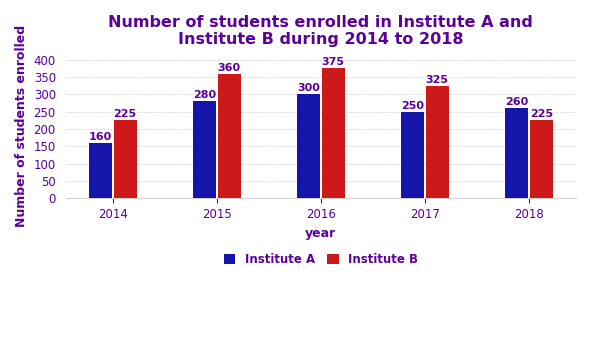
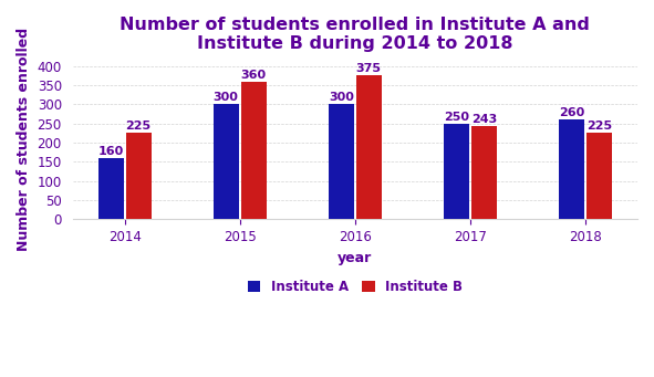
Institute A/2015: 280 -> 300
Institute B/2017: 325 -> 243
